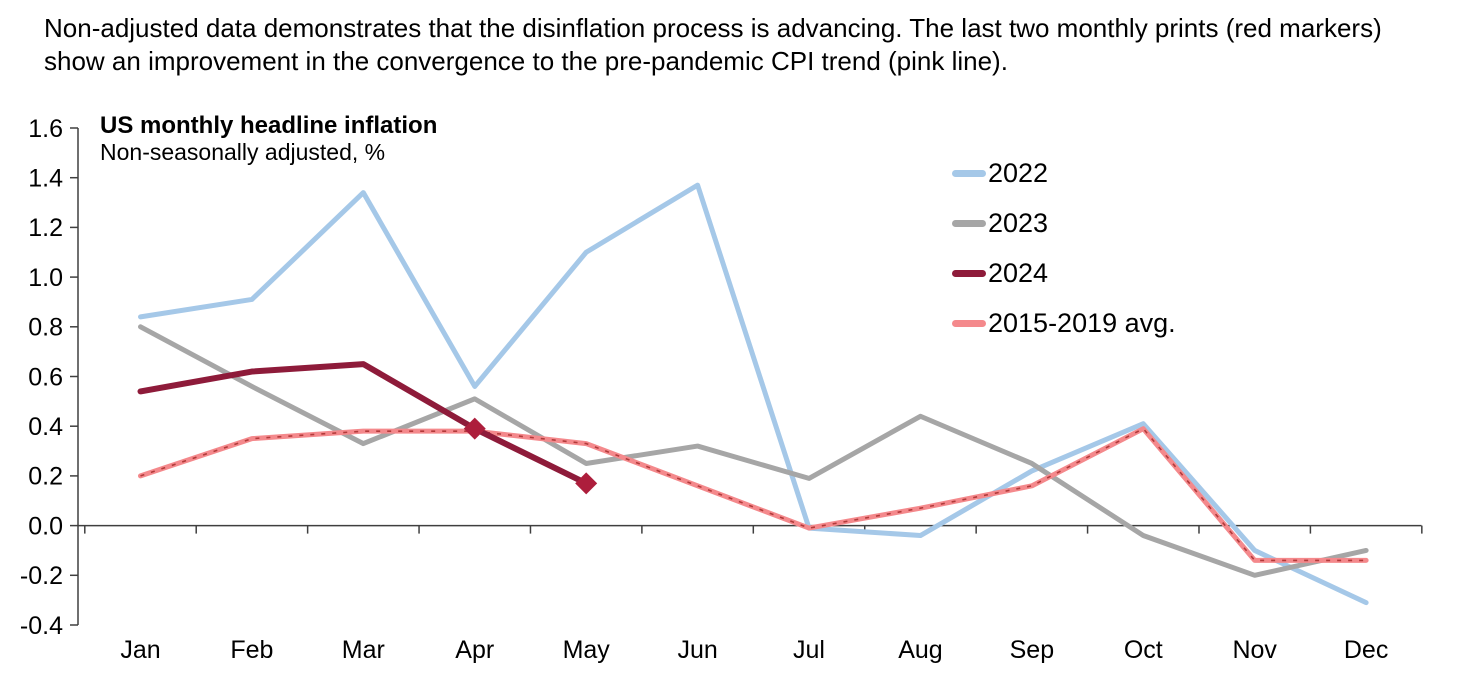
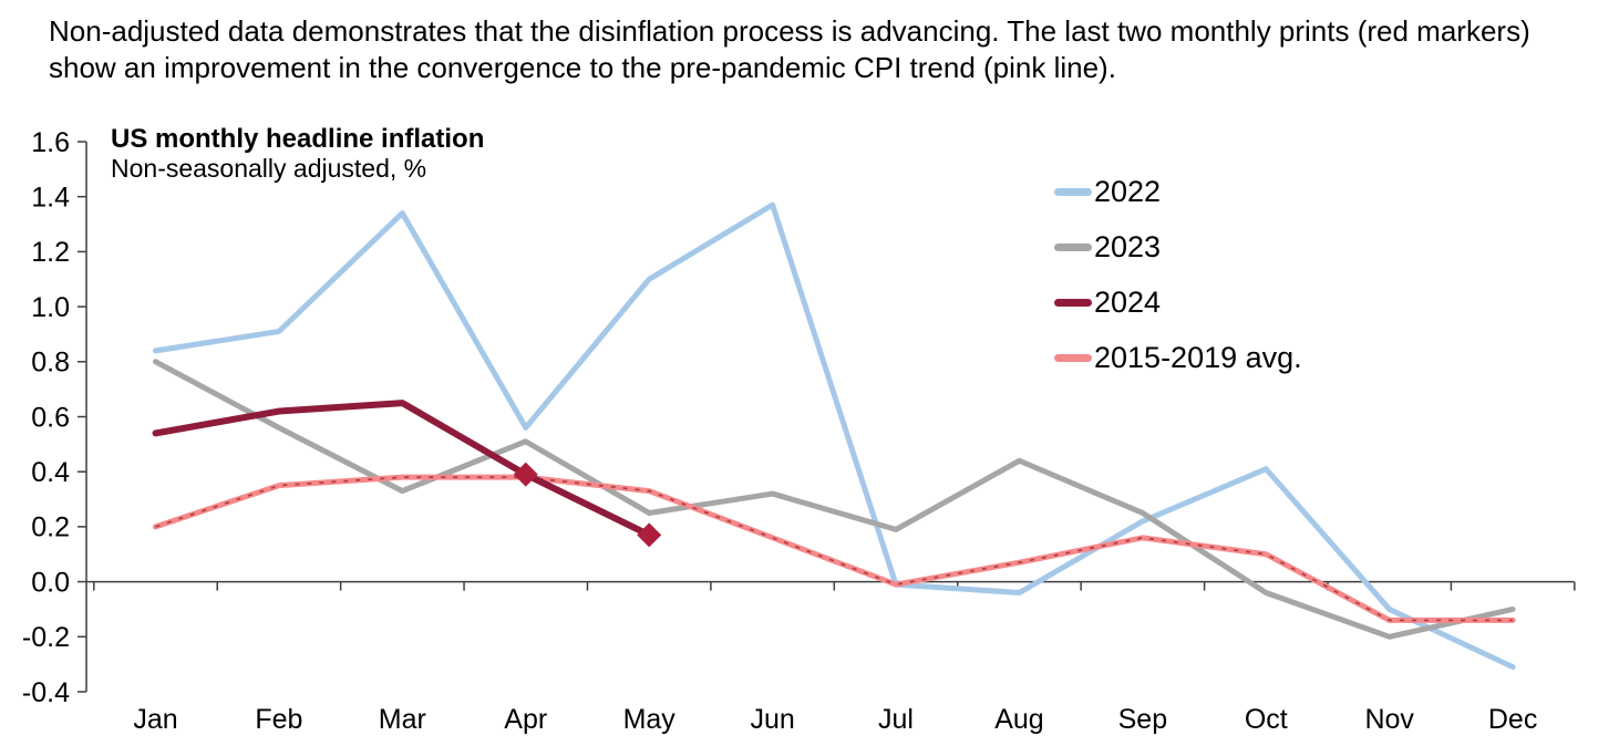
2015-2019 avg./Oct: 0.39 -> 0.10
